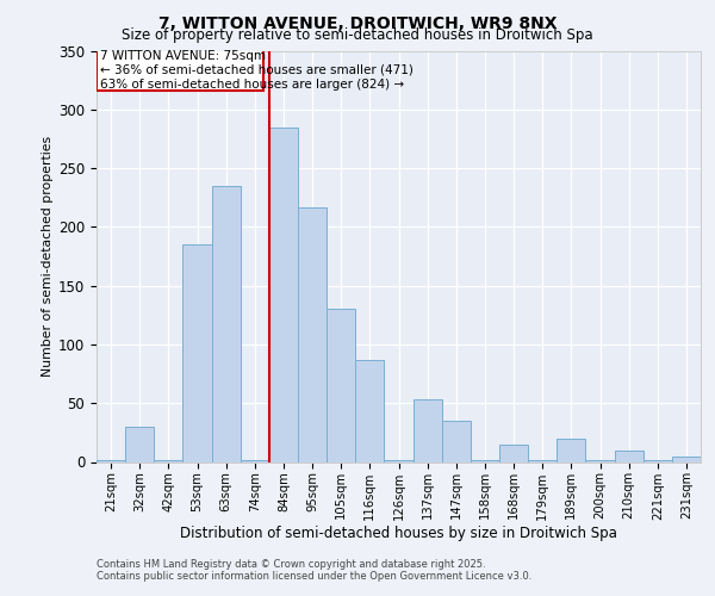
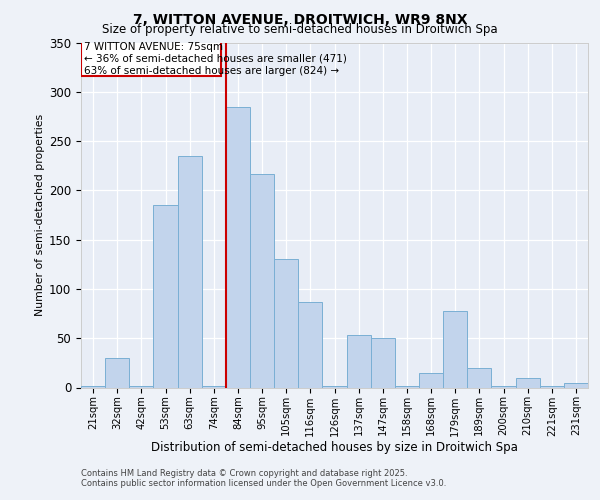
147sqm: 35 -> 50
179sqm: 2 -> 78
